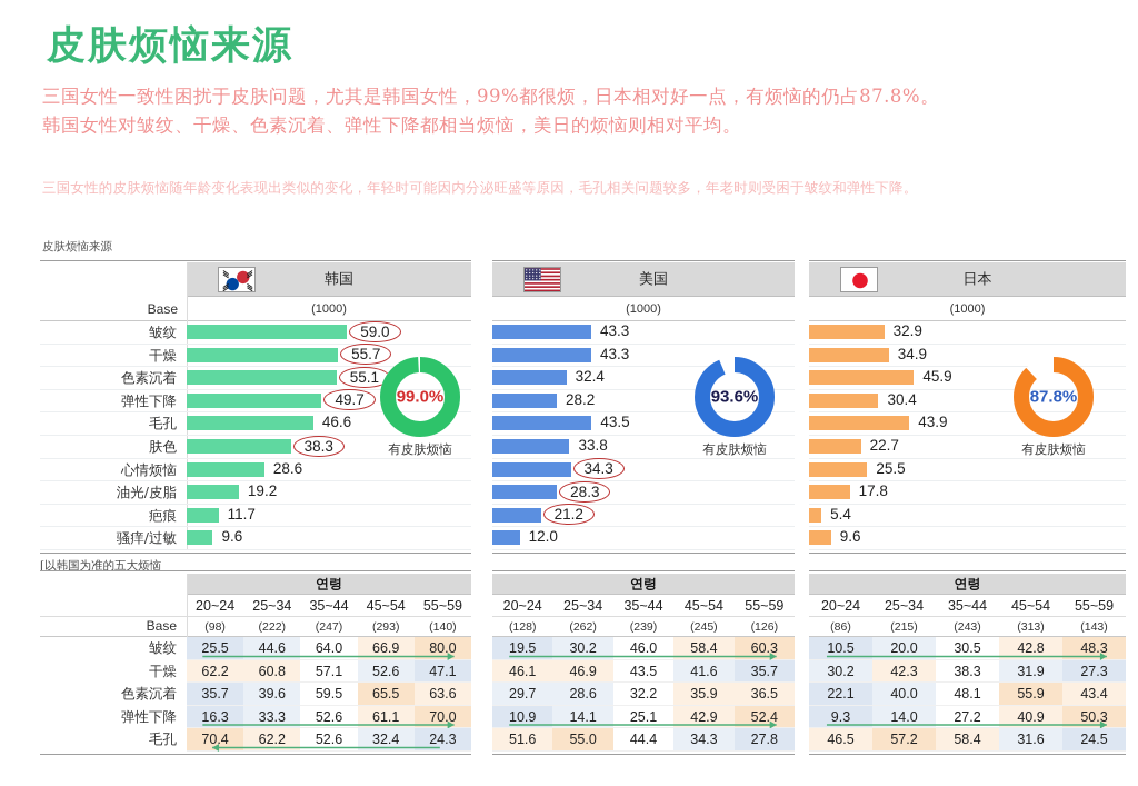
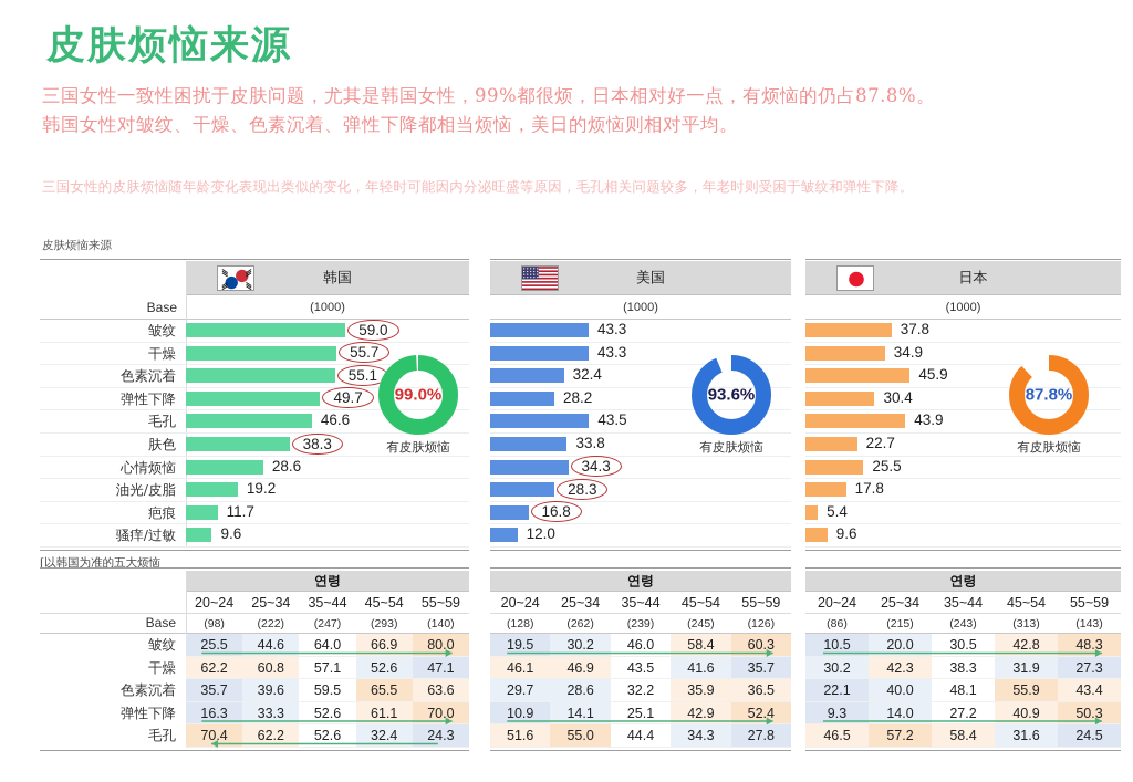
日本/皱纹: 32.9 -> 37.8
美国/疤痕: 21.2 -> 16.8
